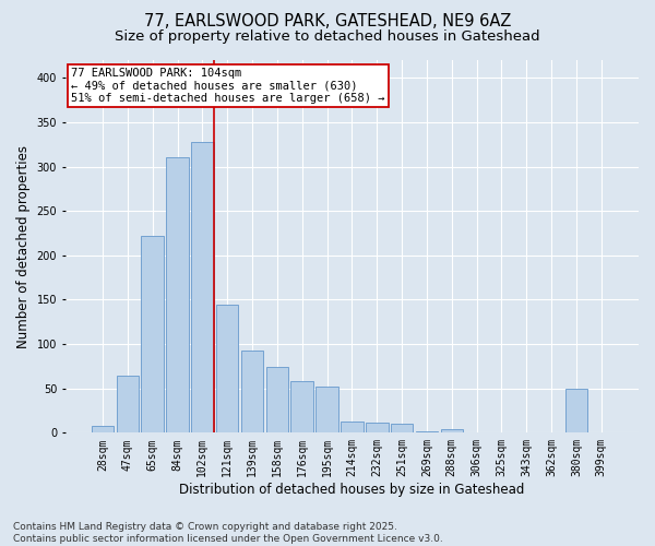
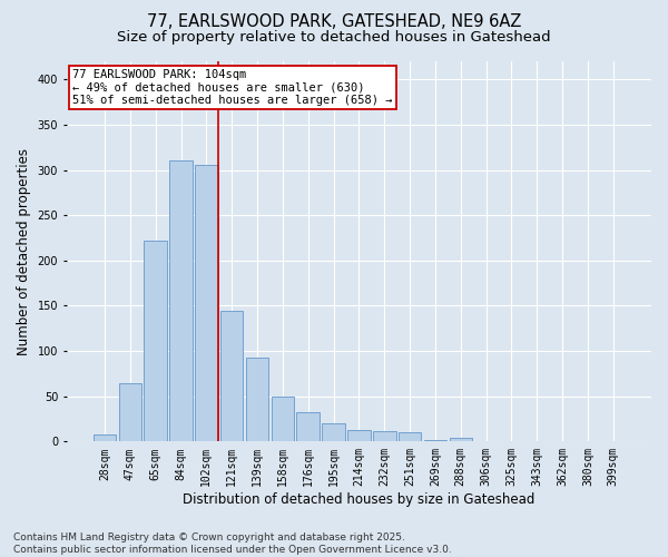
102sqm: 328 -> 305
158sqm: 74 -> 50
176sqm: 58 -> 33
195sqm: 52 -> 20
380sqm: 50 -> 1
